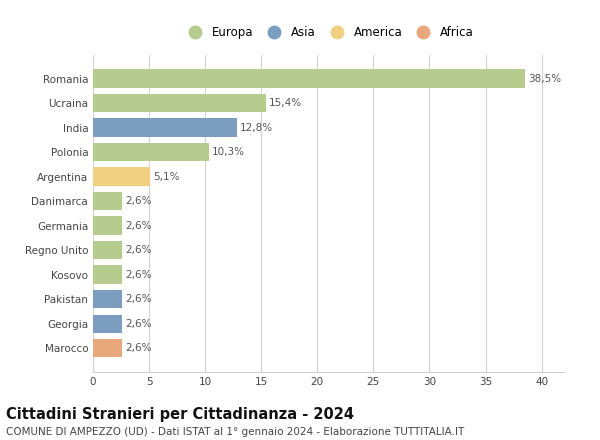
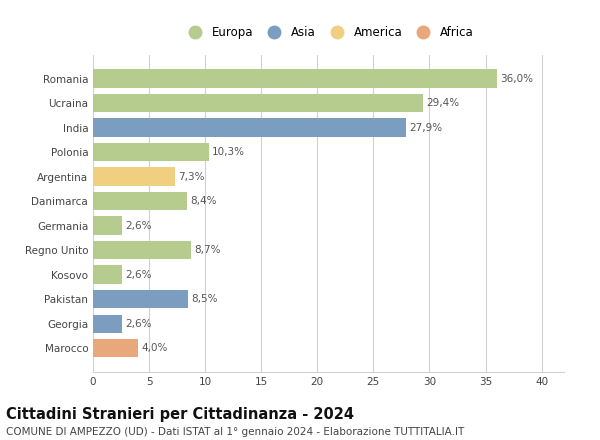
Romania: 38,5% -> 36,0%
Ucraina: 15,4% -> 29,4%
India: 12,8% -> 27,9%
Argentina: 5,1% -> 7,3%
Danimarca: 2,6% -> 8,4%
Regno Unito: 2,6% -> 8,7%
Pakistan: 2,6% -> 8,5%
Marocco: 2,6% -> 4,0%
